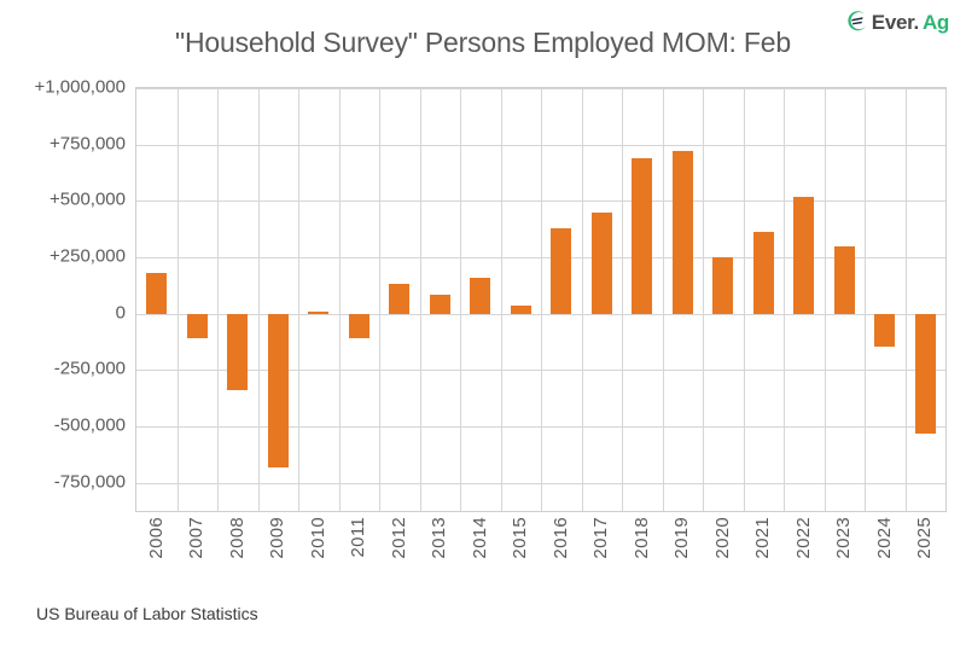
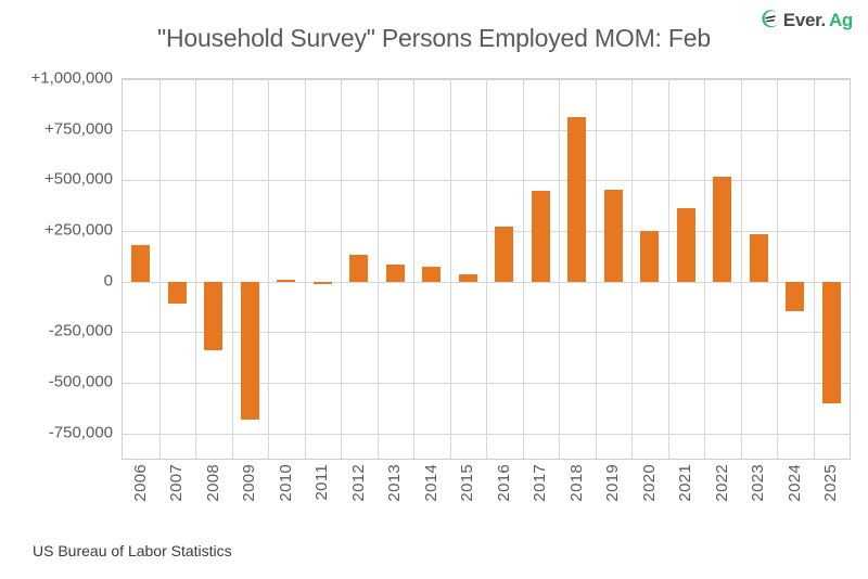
2011: -110000 -> -10000
2014: 160000 -> 80000
2016: 380000 -> 270000
2018: 690000 -> 820000
2019: 720000 -> 460000
2023: 300000 -> 240000
2025: -530000 -> -600000
